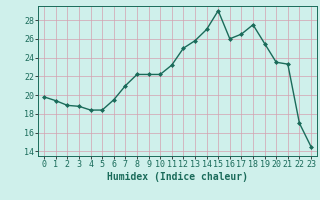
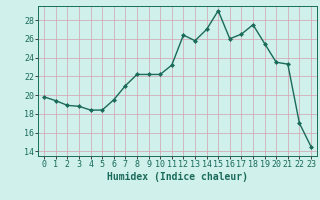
12: 25.0 -> 26.4
